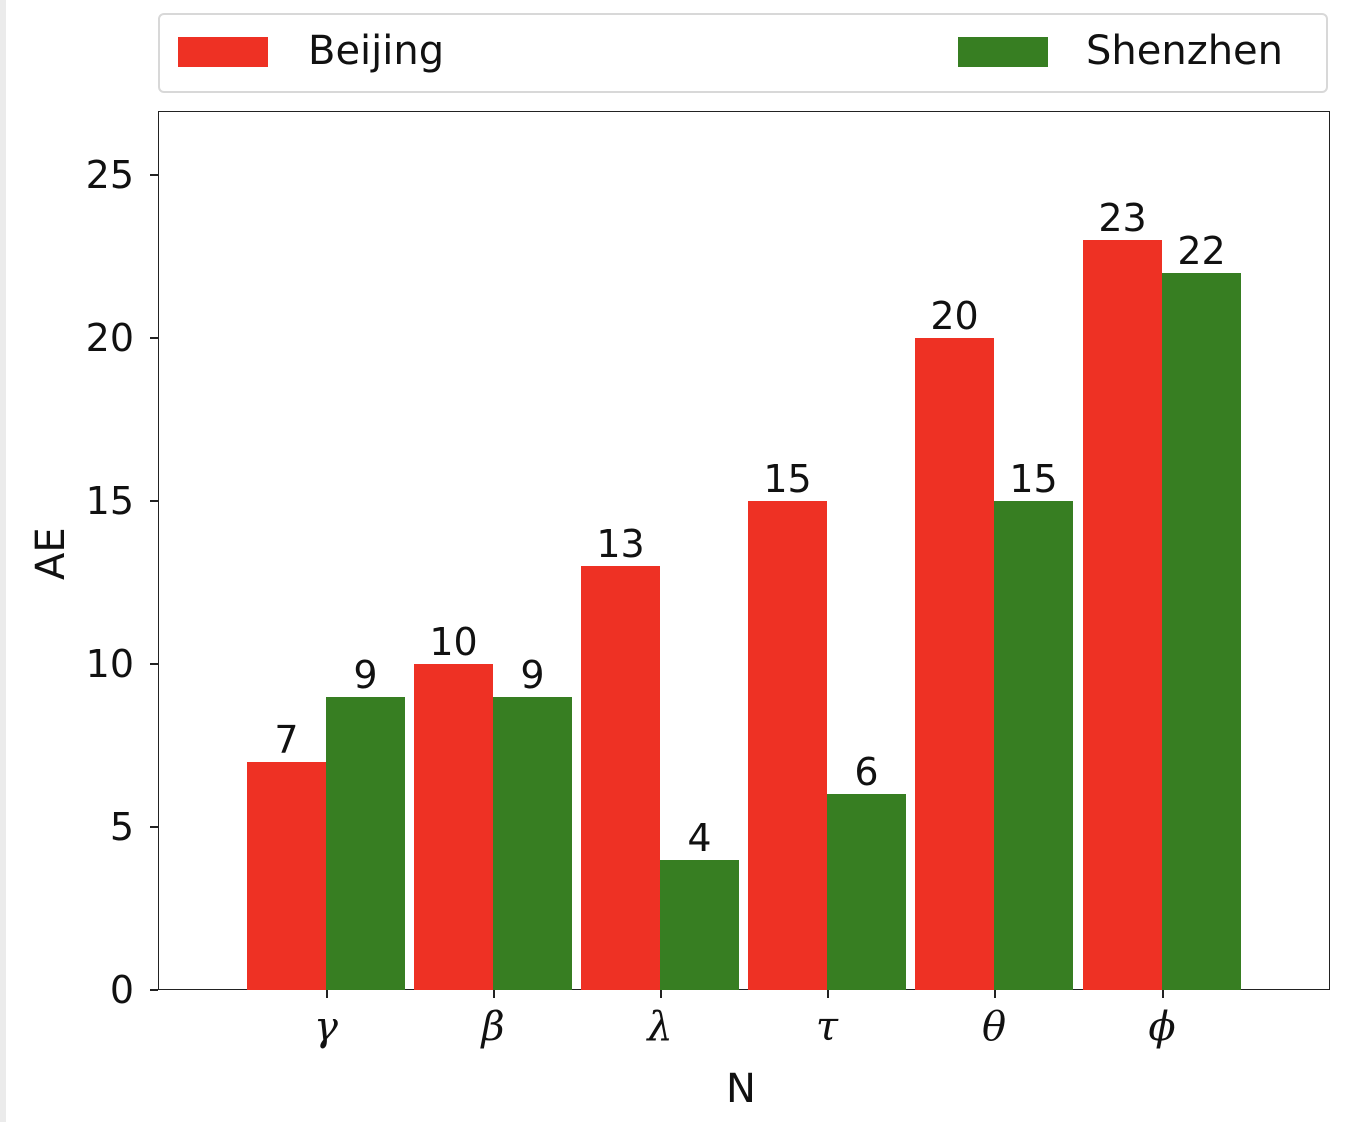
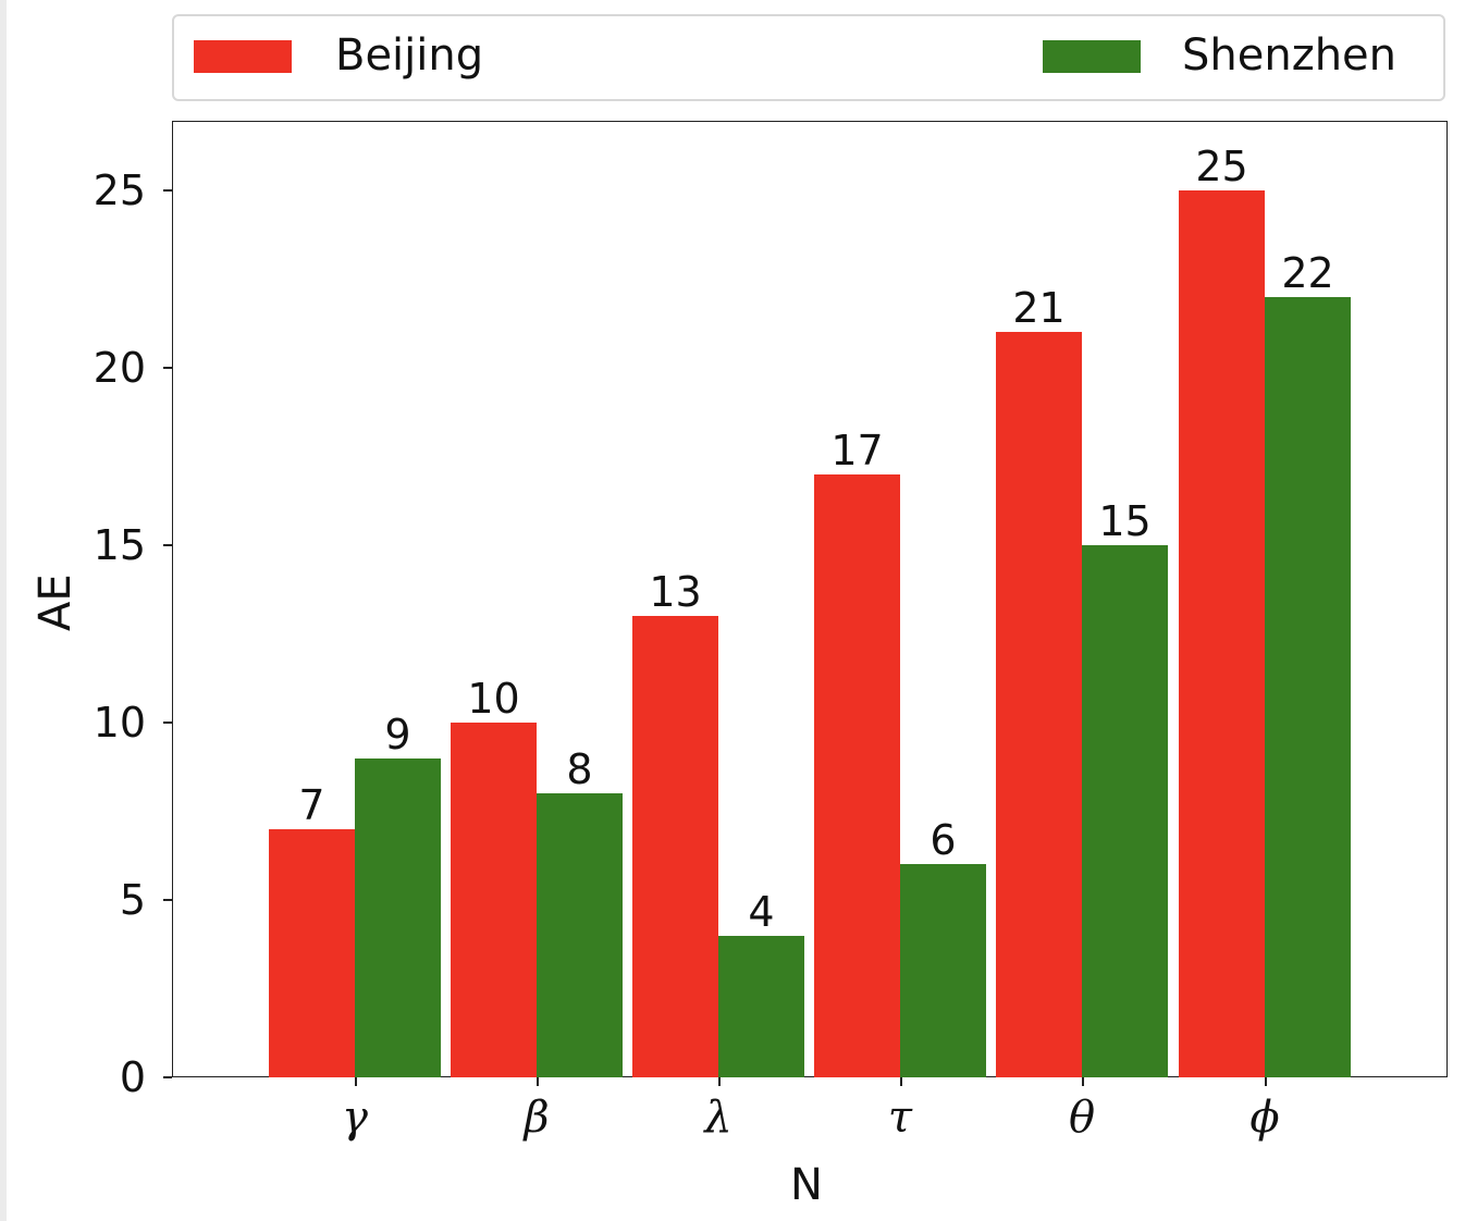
Shenzhen/β: 9 -> 8
Beijing/τ: 15 -> 17
Beijing/θ: 20 -> 21
Beijing/ϕ: 23 -> 25
